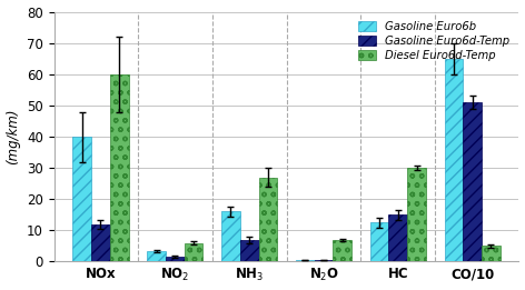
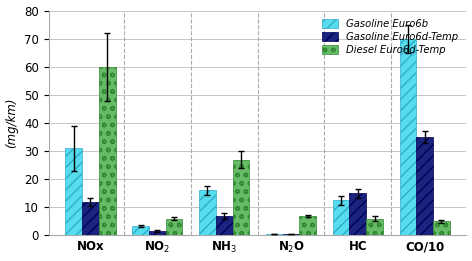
Gasoline Euro6b/NOx: 40.0 -> 31.0
Diesel Euro6d-Temp/HC: 30 -> 6
Gasoline Euro6b/CO/10: 65.0 -> 70.0
Gasoline Euro6d-Temp/CO/10: 51.0 -> 35.0
